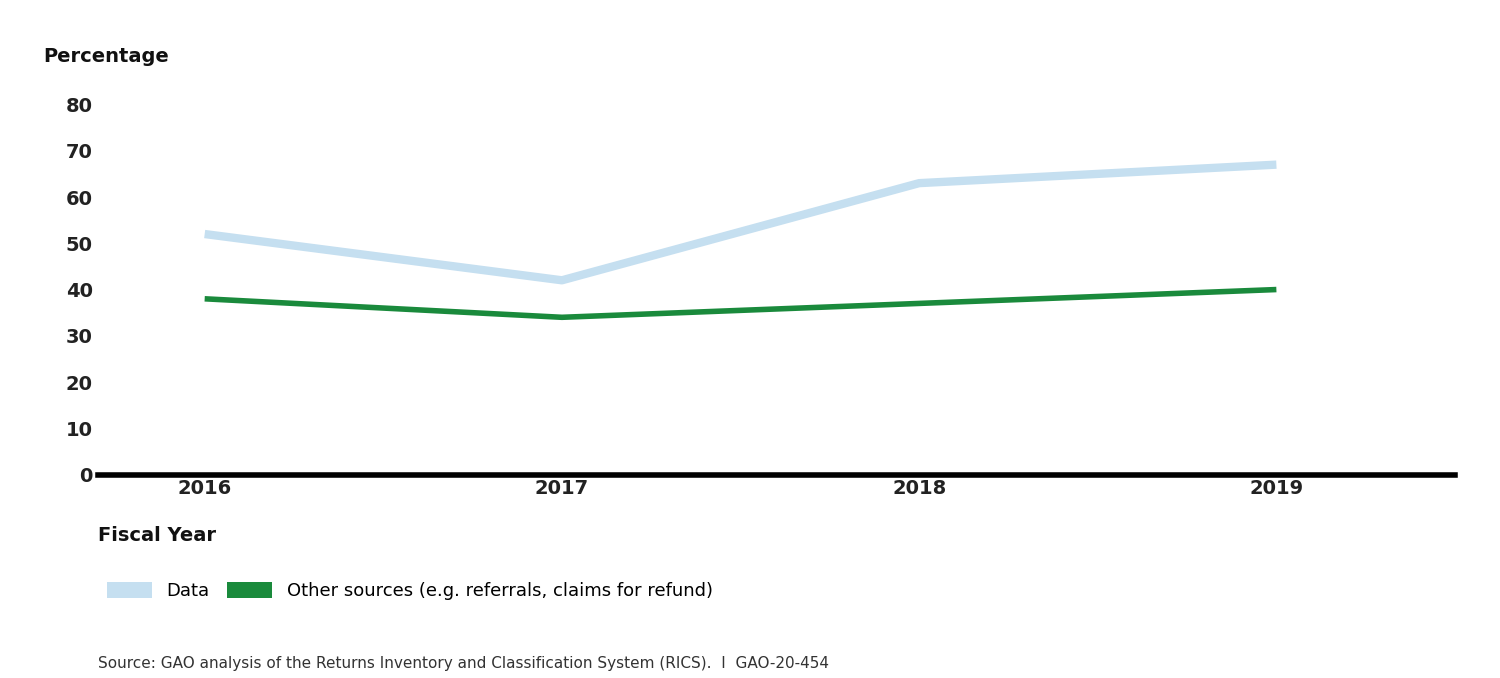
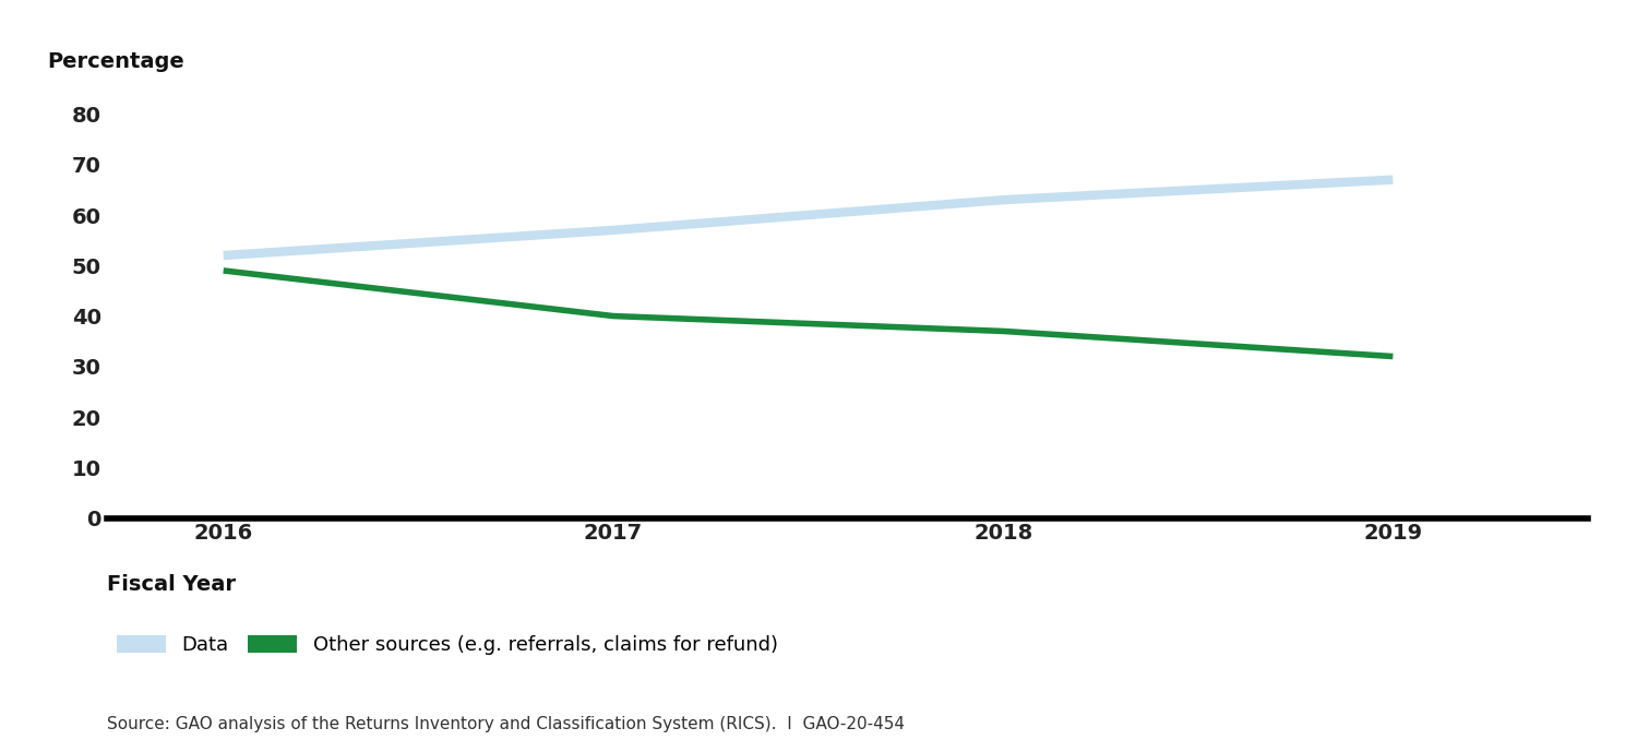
Other sources (e.g. referrals, claims for refund)/2016: 38 -> 49
Data/2017: 42 -> 57
Other sources (e.g. referrals, claims for refund)/2017: 34 -> 40
Other sources (e.g. referrals, claims for refund)/2019: 40 -> 32
